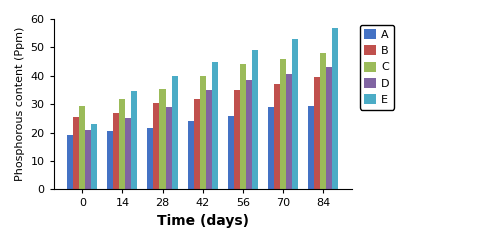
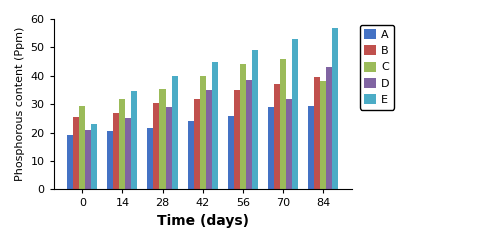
D/70: 40.5 -> 32.0
C/84: 48.0 -> 38.0
